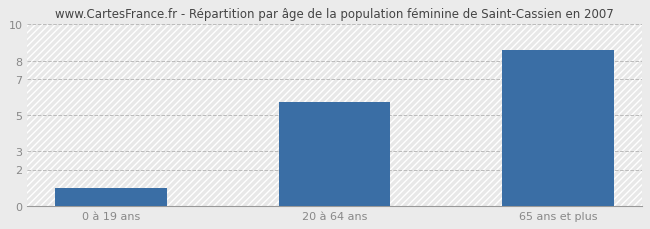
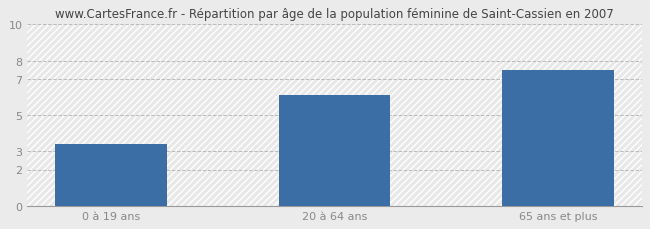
0 à 19 ans: 1.0 -> 3.4
20 à 64 ans: 5.7 -> 6.1
65 ans et plus: 8.6 -> 7.5
